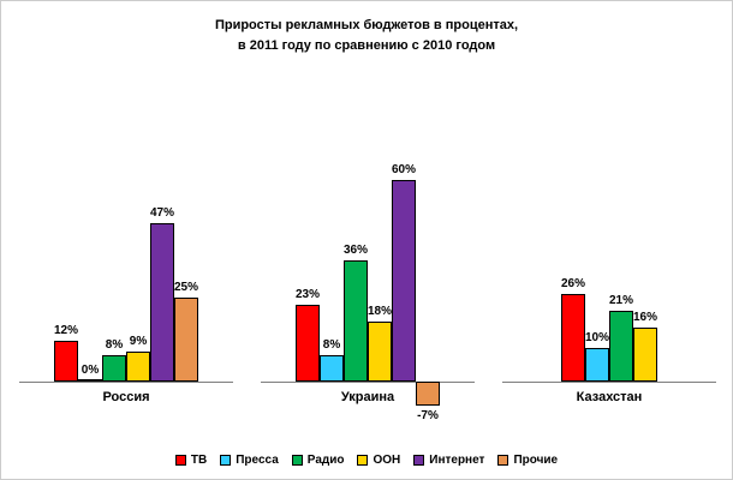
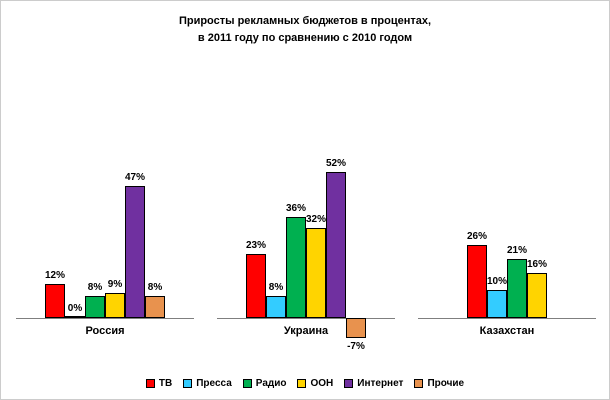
Прочие/Россия: 25% -> 8%
ООН/Украина: 18% -> 32%
Интернет/Украина: 60% -> 52%
